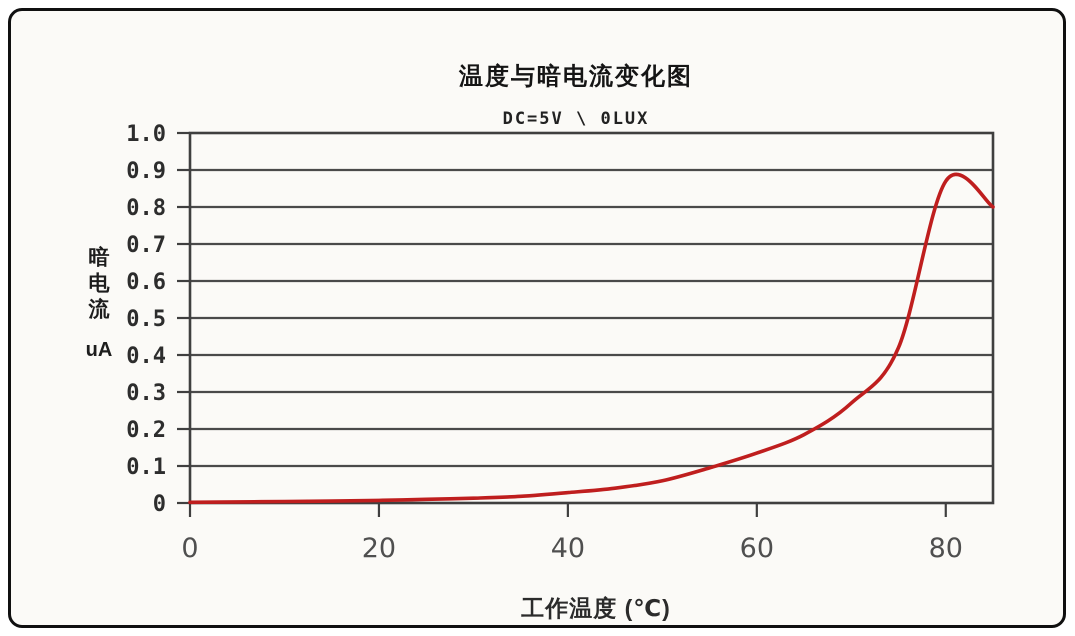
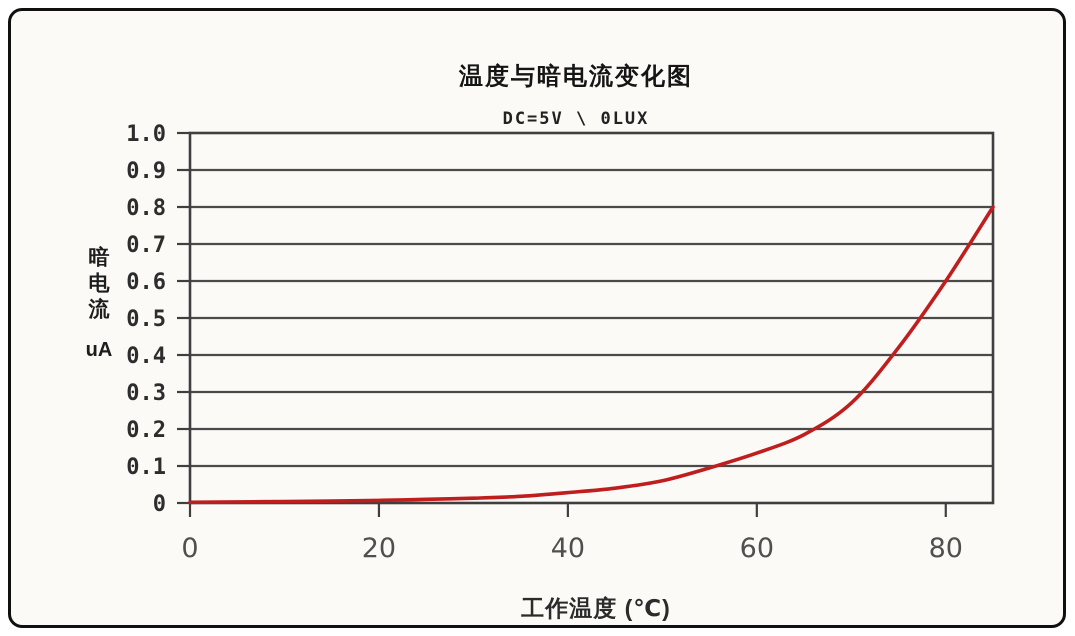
80: 0.87 -> 0.60
